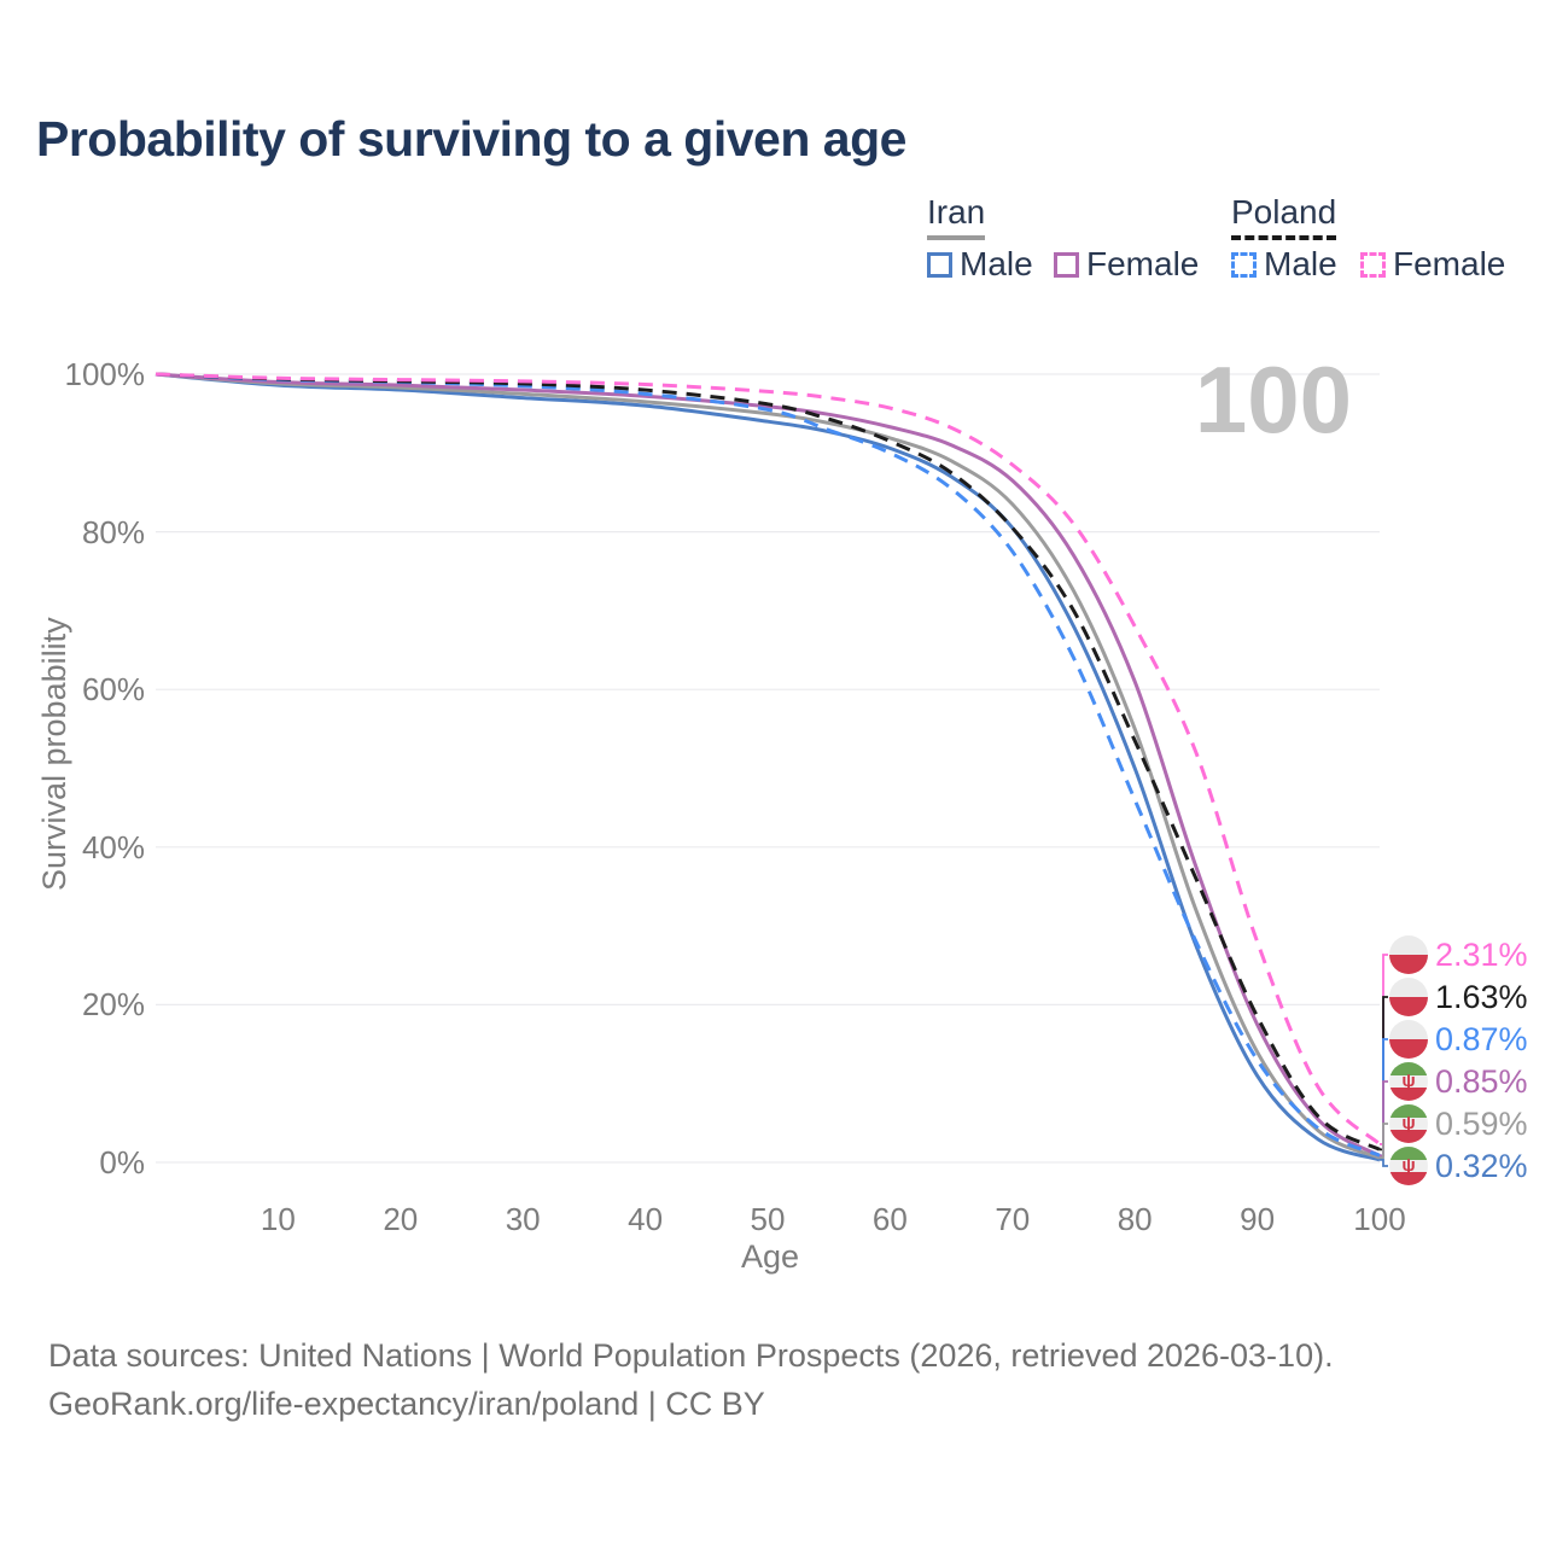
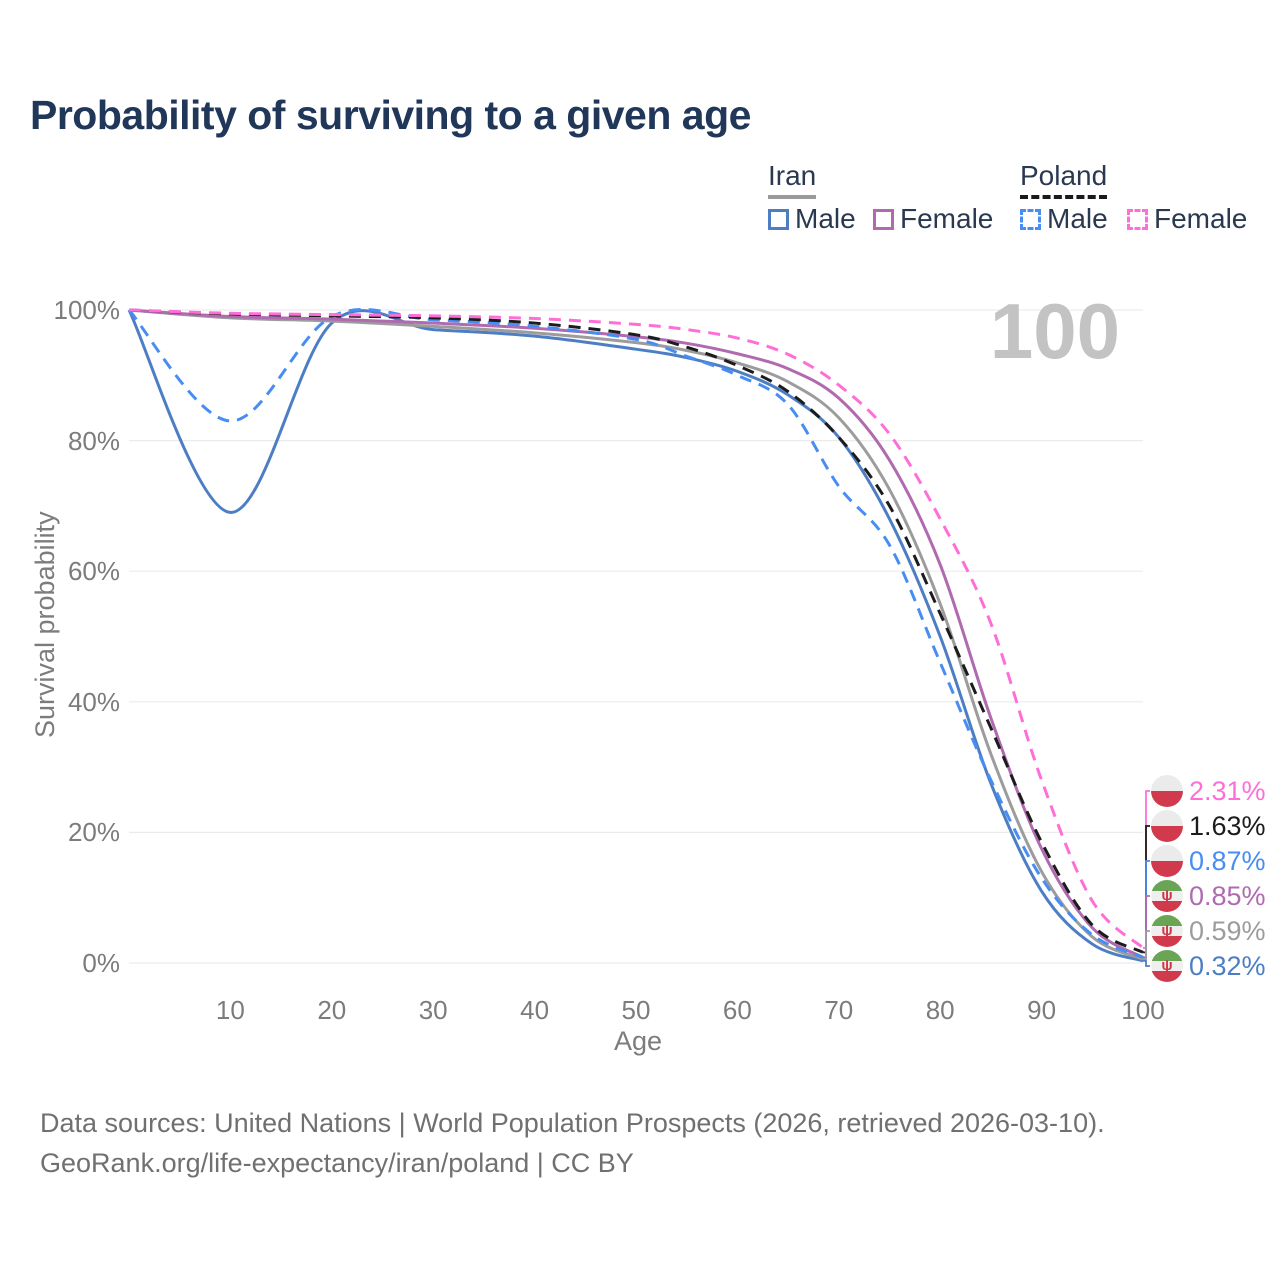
Poland Male/10: 99% -> 83%
Iran Male/10: 99% -> 69%
Poland Male/70: 78% -> 73%
